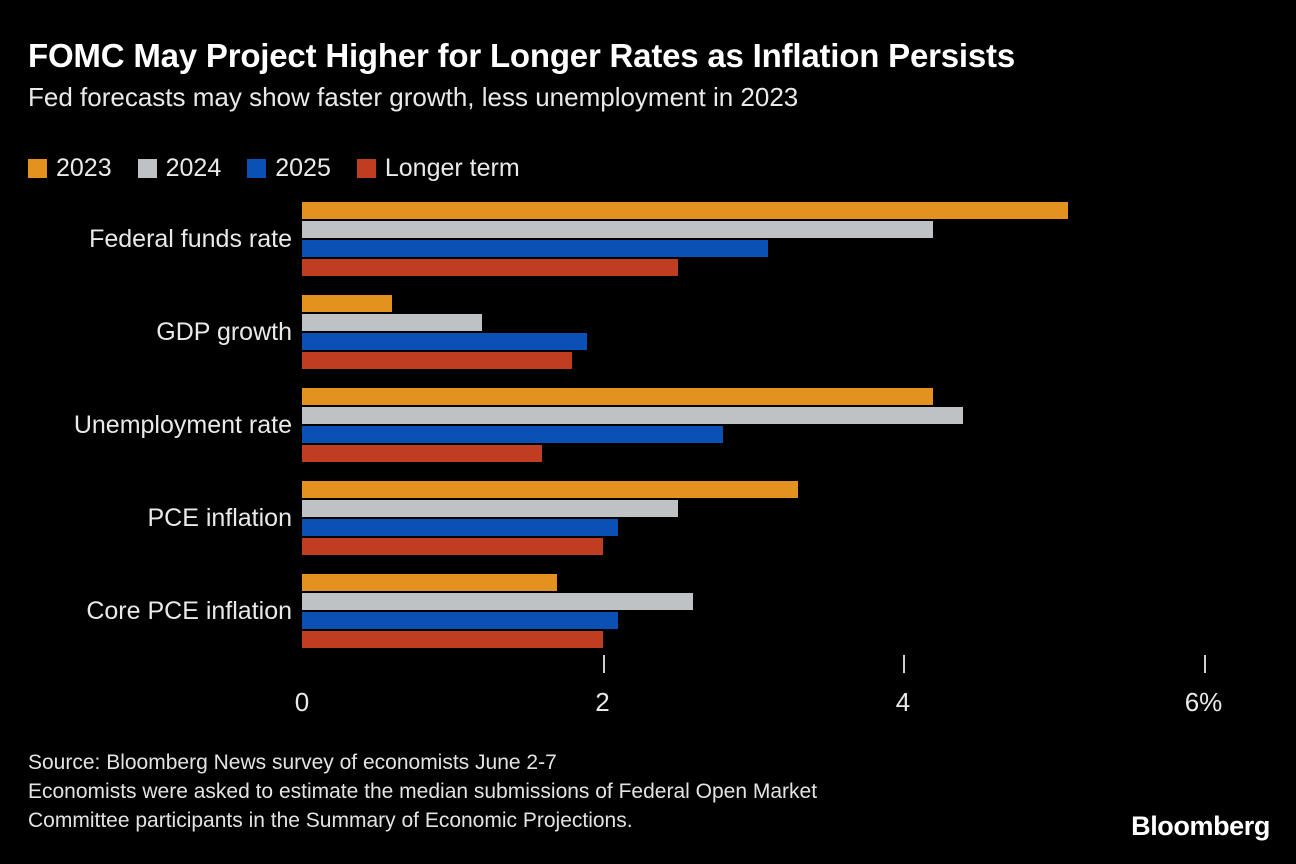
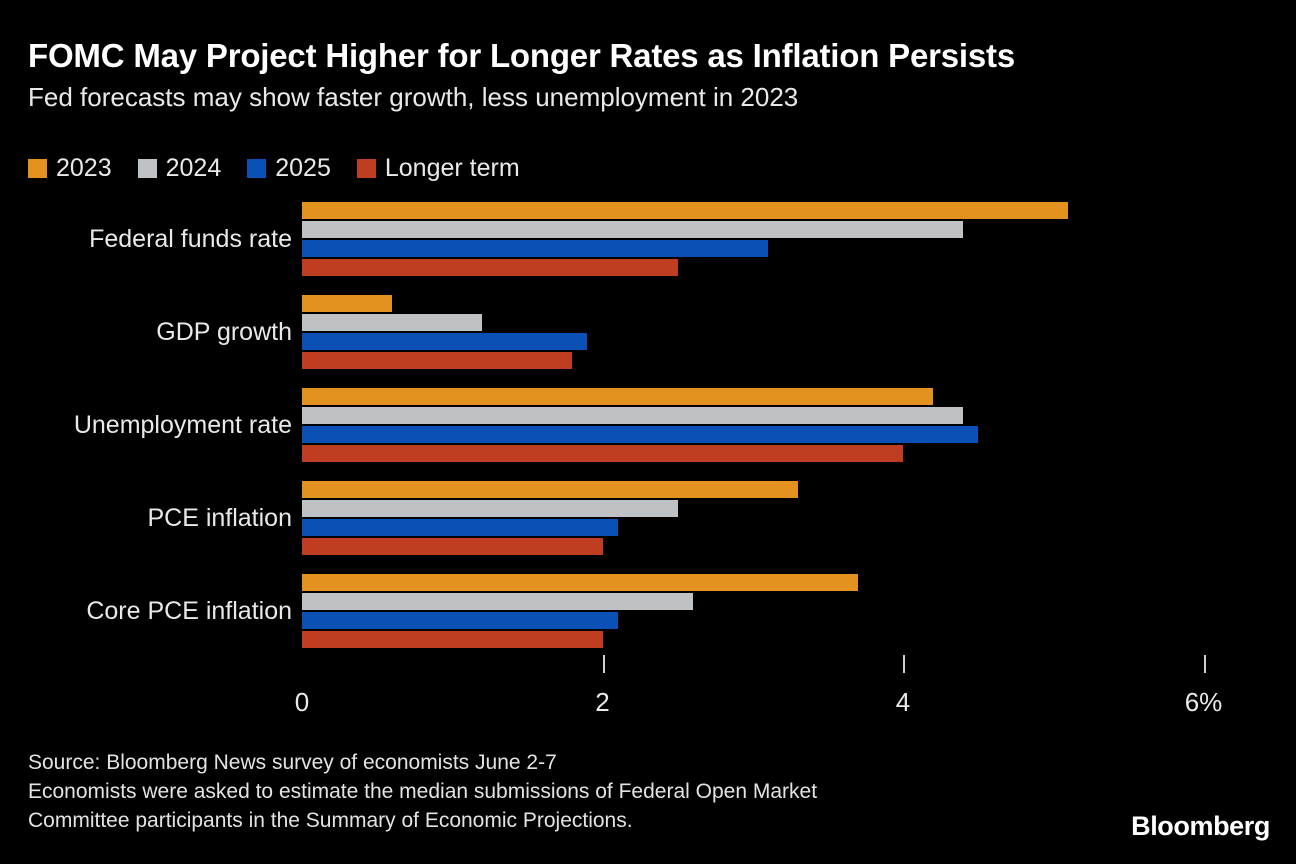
2024/Federal funds rate: 4.2% -> 4.4%
2025/Unemployment rate: 2.8% -> 4.5%
Longer term/Unemployment rate: 1.6% -> 4.0%
2023/Core PCE inflation: 1.7% -> 3.7%
